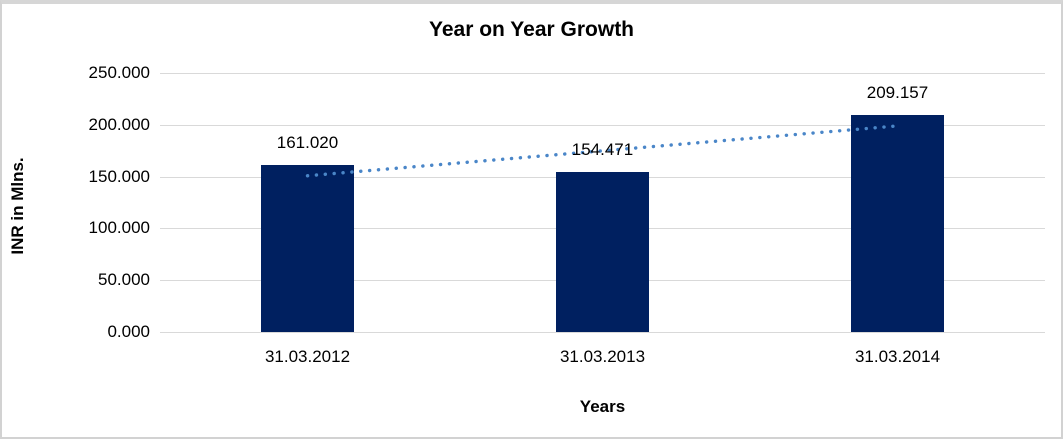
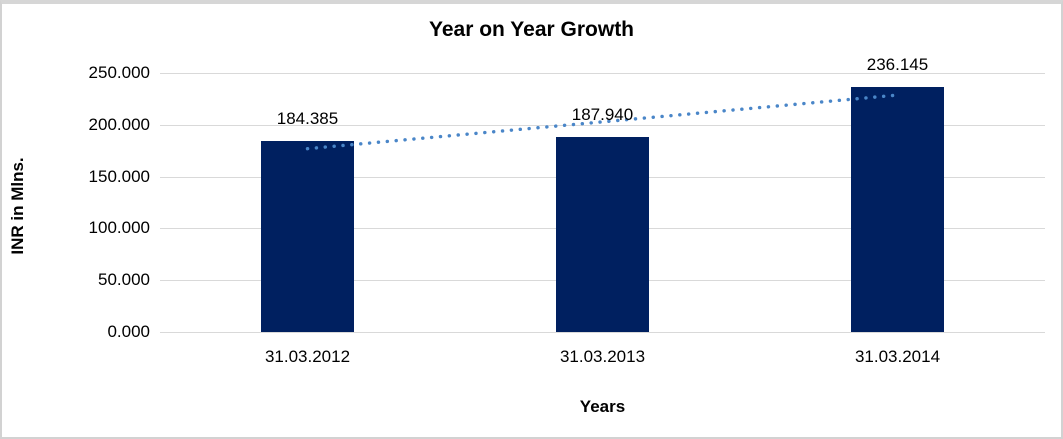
31.03.2012: 161.020 -> 184.385
31.03.2013: 154.471 -> 187.940
31.03.2014: 209.157 -> 236.145
